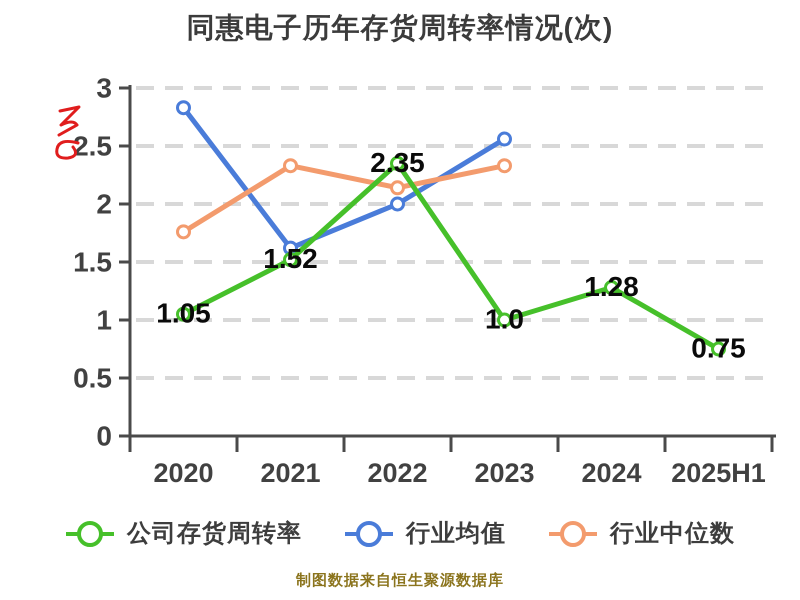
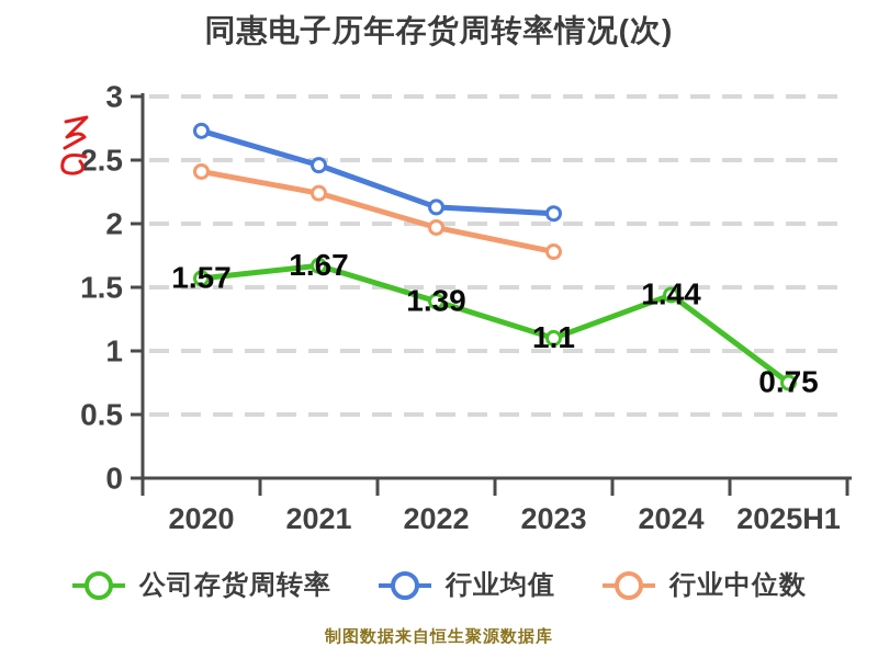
公司存货周转率/2020: 1.05 -> 1.57
行业均值/2020: 2.83 -> 2.73
行业中位数/2020: 1.76 -> 2.41
公司存货周转率/2021: 1.52 -> 1.67
行业均值/2021: 1.62 -> 2.46
行业中位数/2021: 2.33 -> 2.24
公司存货周转率/2022: 2.35 -> 1.39
行业均值/2022: 2.00 -> 2.13
行业中位数/2022: 2.14 -> 1.97
公司存货周转率/2023: 1.0 -> 1.1
行业均值/2023: 2.56 -> 2.08
行业中位数/2023: 2.33 -> 1.78
公司存货周转率/2024: 1.28 -> 1.44
